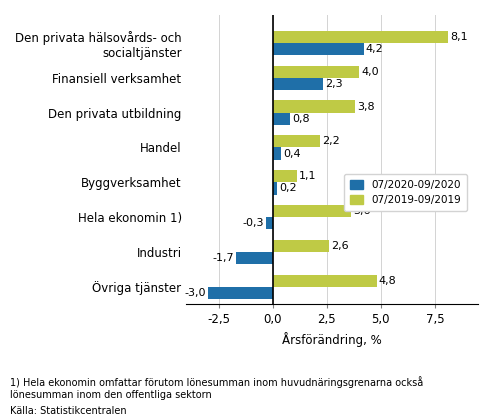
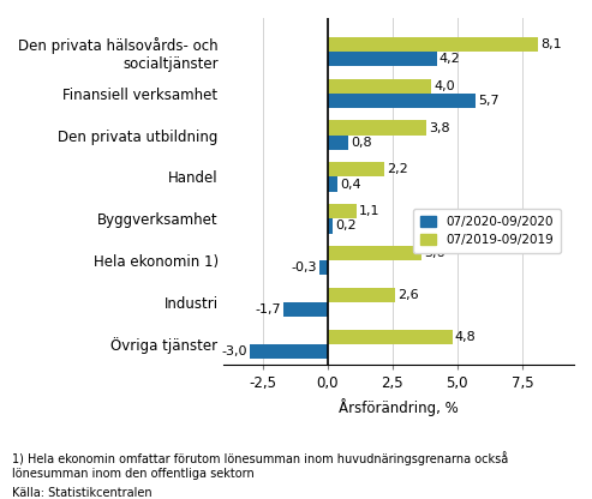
07/2020-09/2020/Finansiell verksamhet: 2,3 -> 5,7
